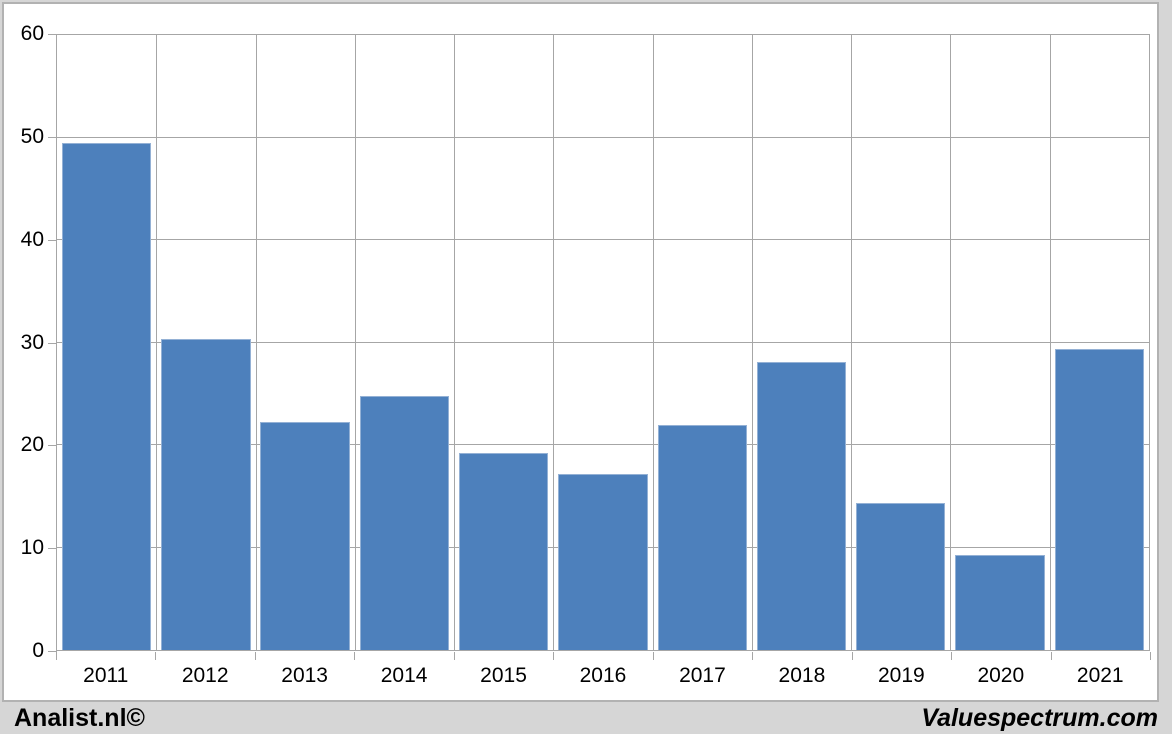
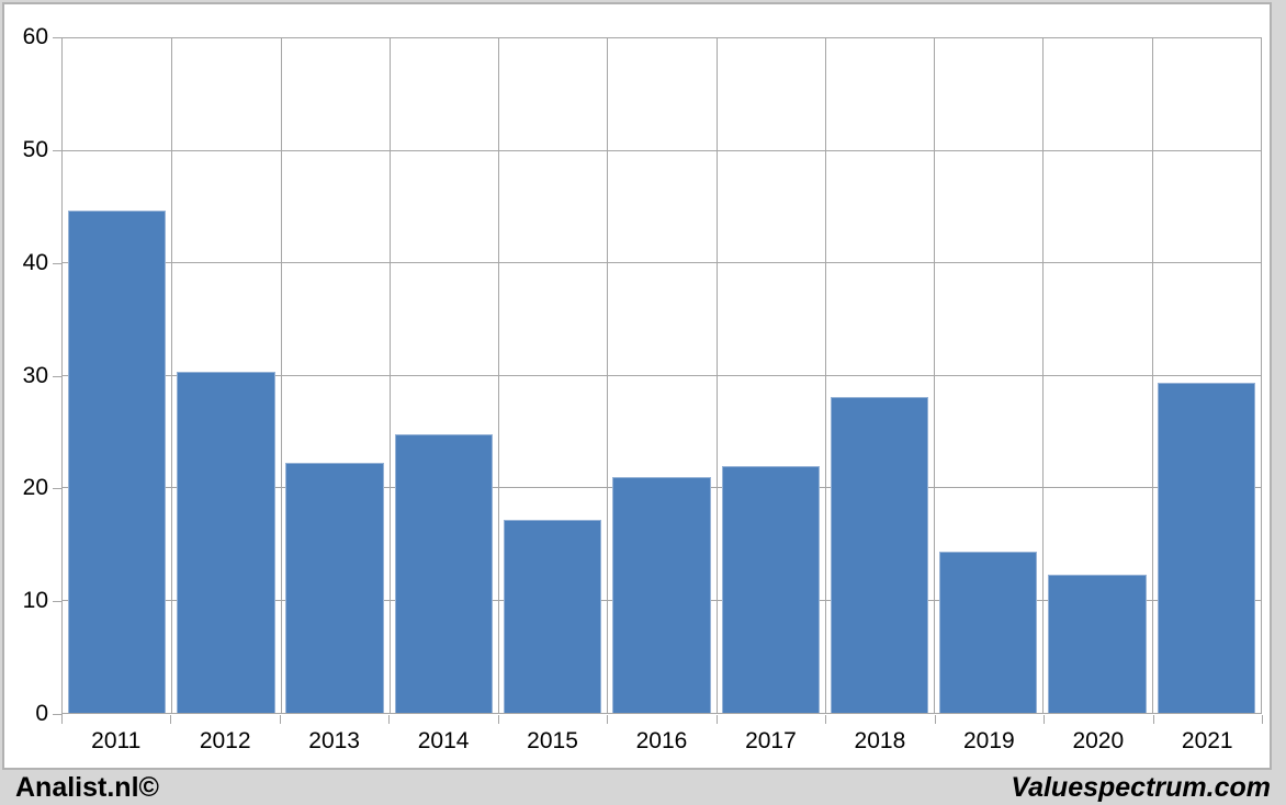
2011: 49.5 -> 44.7
2015: 19.2 -> 17.2
2016: 17.2 -> 21.0
2020: 9.3 -> 12.3
